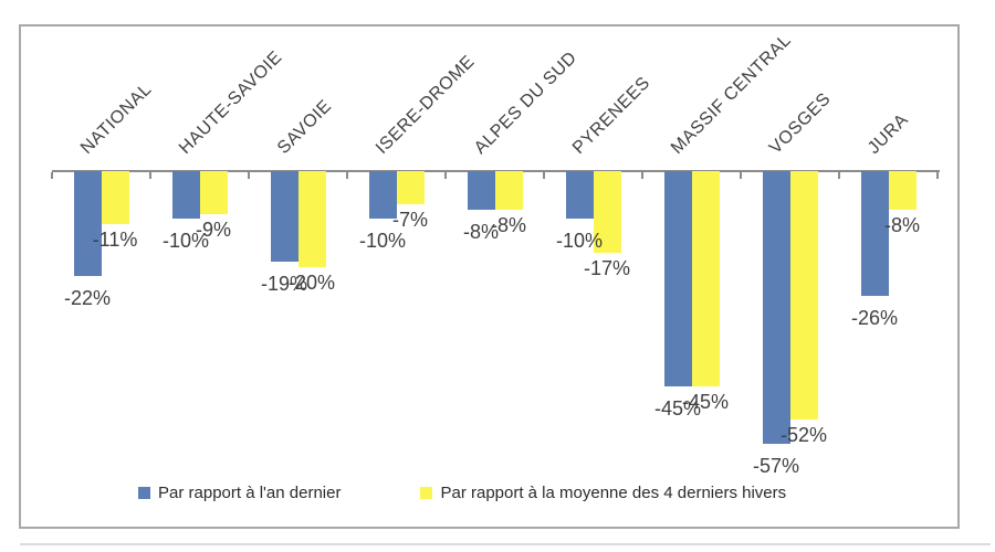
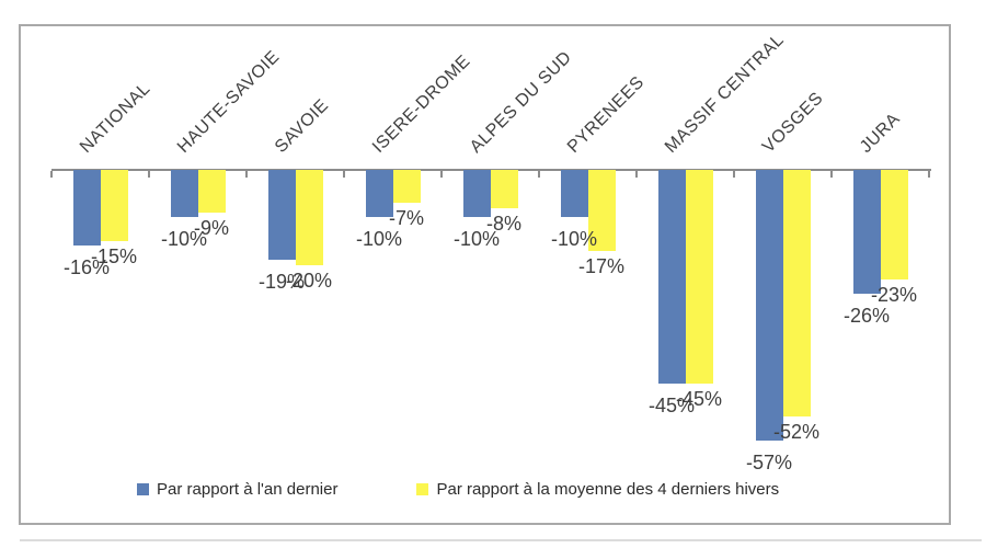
Par rapport à l'an dernier/NATIONAL: -22% -> -16%
Par rapport à la moyenne des 4 derniers hivers/NATIONAL: -11% -> -15%
Par rapport à l'an dernier/ALPES DU SUD: -8% -> -10%
Par rapport à la moyenne des 4 derniers hivers/JURA: -8% -> -23%
